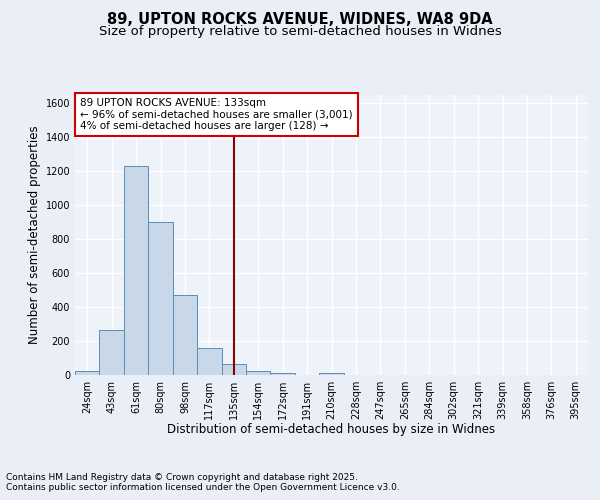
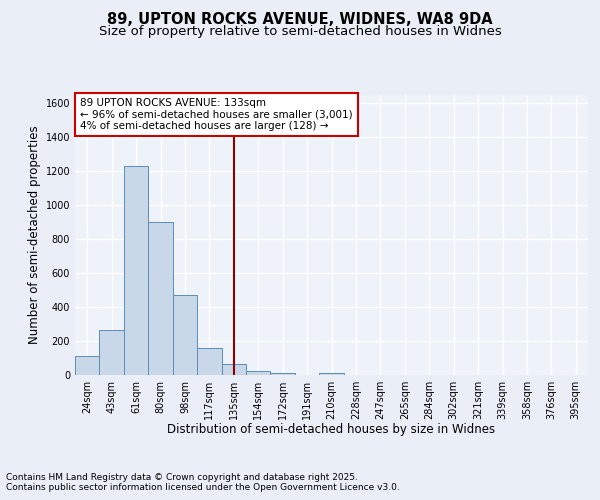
24sqm: 20 -> 110
